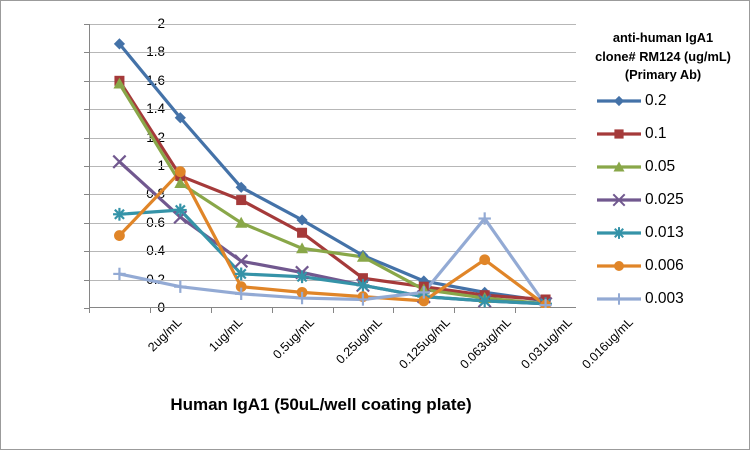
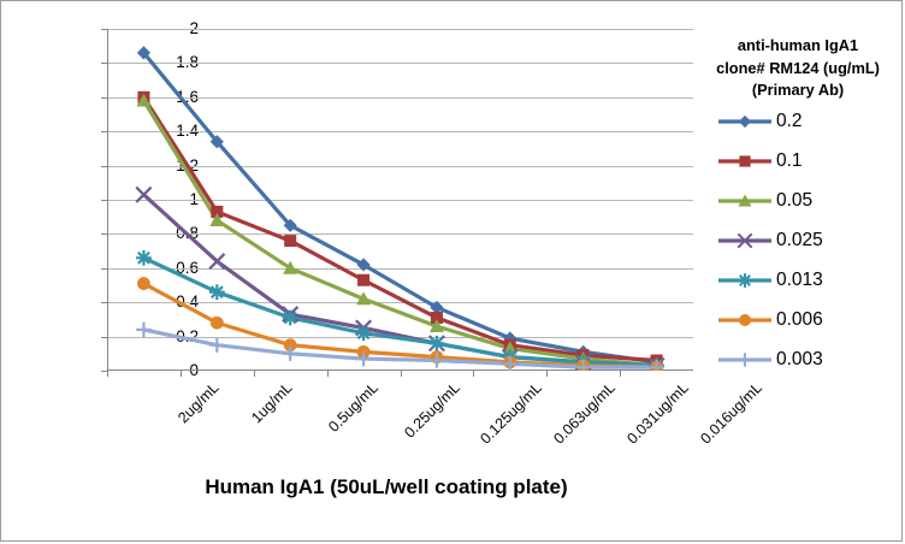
0.013/1ug/mL: 0.69 -> 0.46
0.006/1ug/mL: 0.96 -> 0.28
0.013/0.5ug/mL: 0.24 -> 0.31
0.1/0.125ug/mL: 0.21 -> 0.31
0.05/0.125ug/mL: 0.36 -> 0.26
0.003/0.063ug/mL: 0.11 -> 0.04
0.006/0.031ug/mL: 0.34 -> 0.03
0.003/0.031ug/mL: 0.63 -> 0.02
